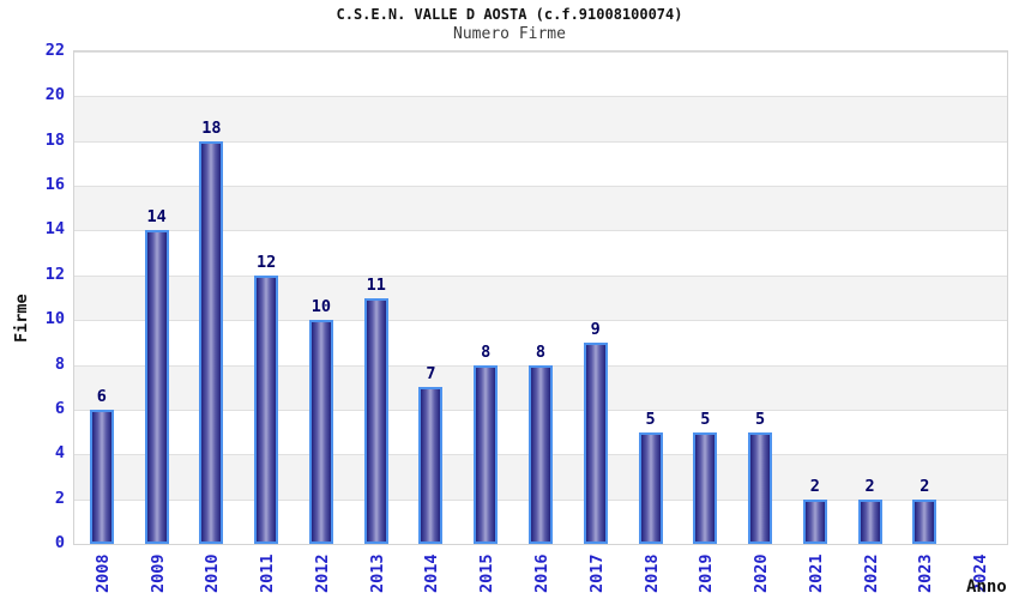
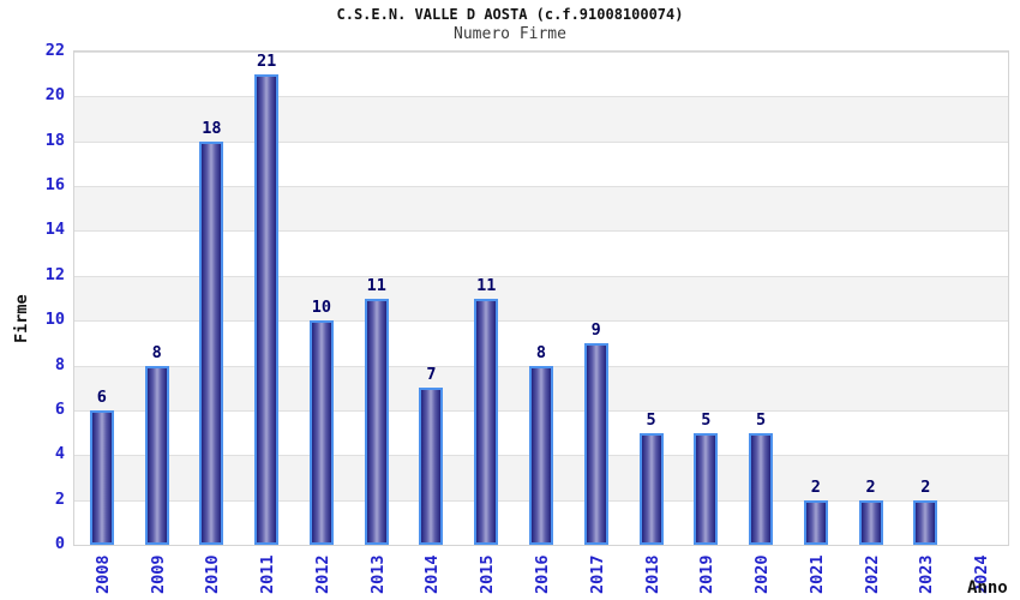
2009: 14 -> 8
2011: 12 -> 21
2015: 8 -> 11
